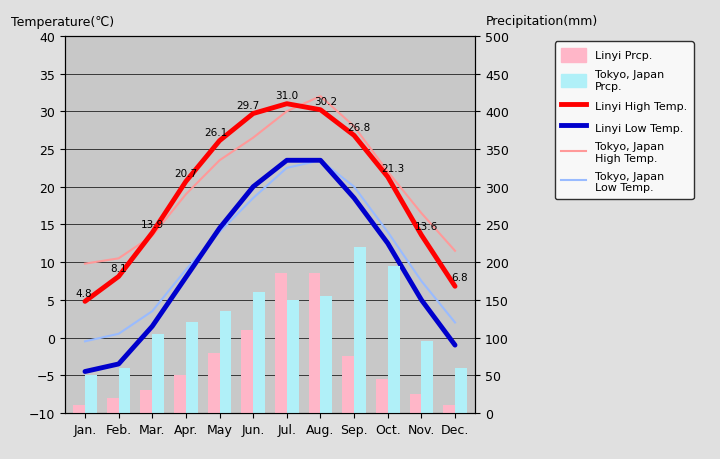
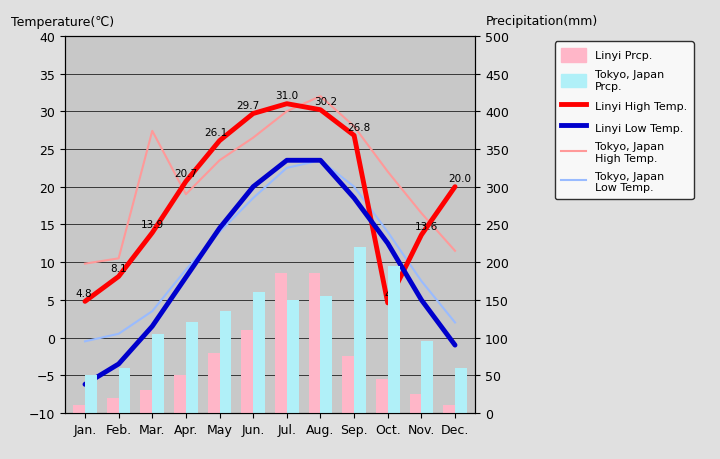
Linyi Low Temp./Jan.: -4.5 -> -6.2
Tokyo, Japan High Temp./Mar.: 13.5 -> 27.4
Linyi High Temp./Oct.: 21.3 -> 4.6
Linyi High Temp./Dec.: 6.8 -> 20.0
